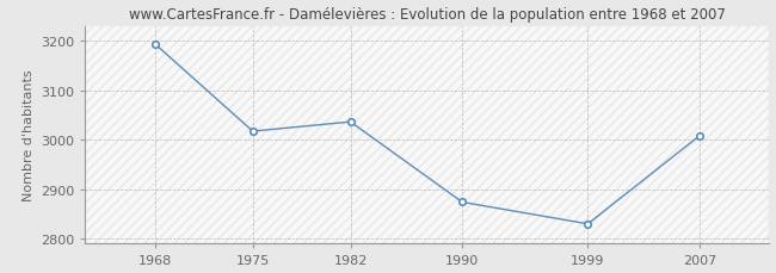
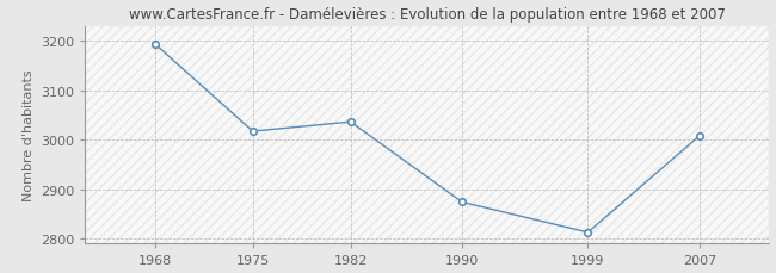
1999: 2830 -> 2813
